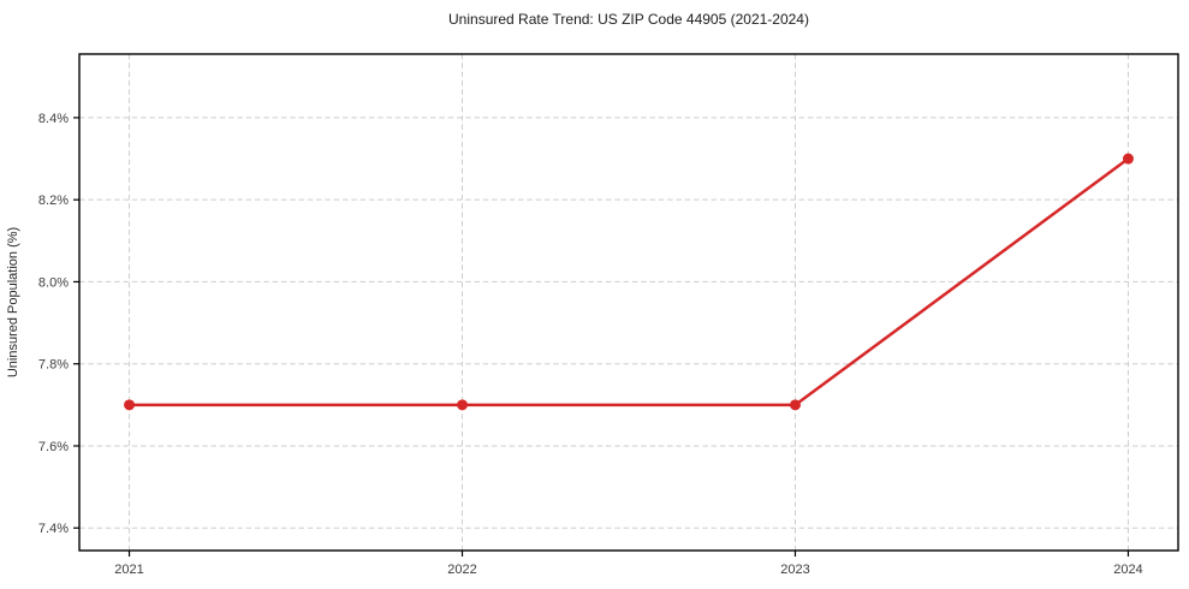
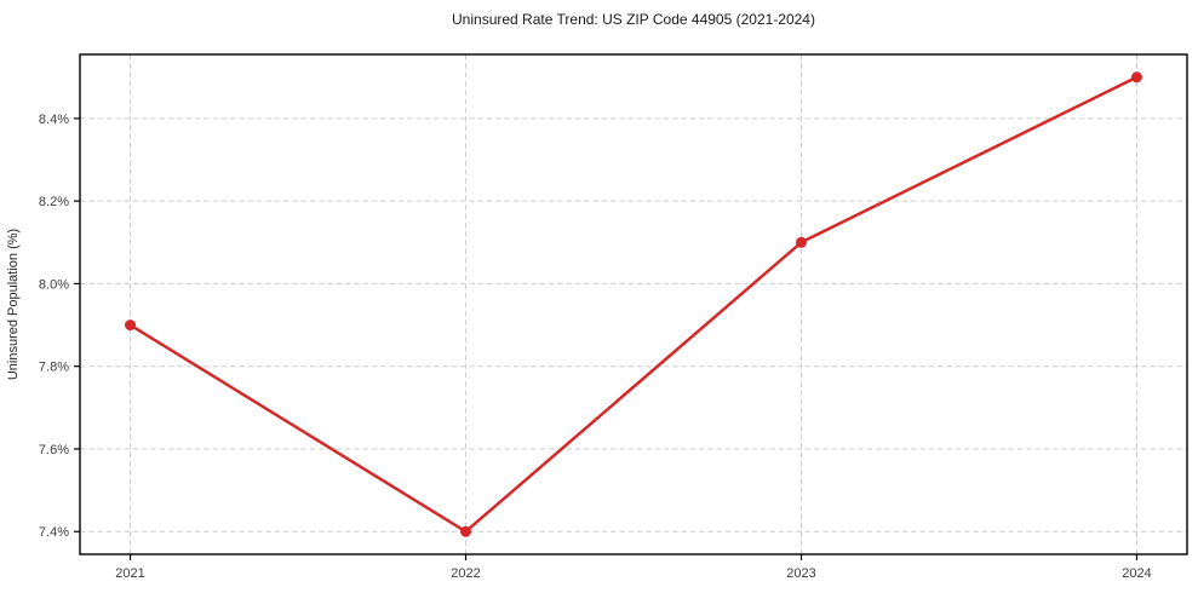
2021: 7.7% -> 7.9%
2022: 7.7% -> 7.4%
2023: 7.7% -> 8.1%
2024: 8.3% -> 8.5%
